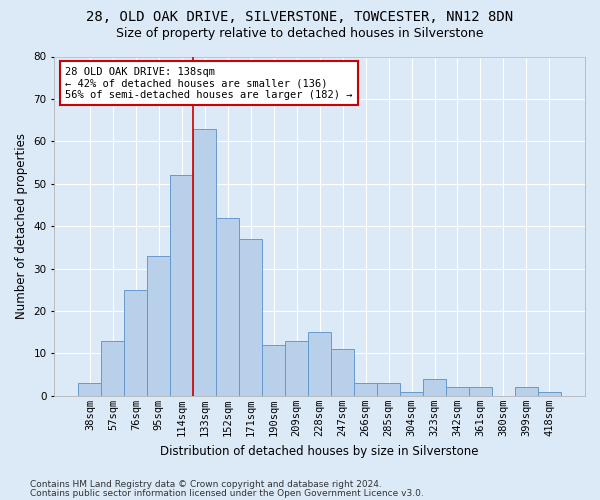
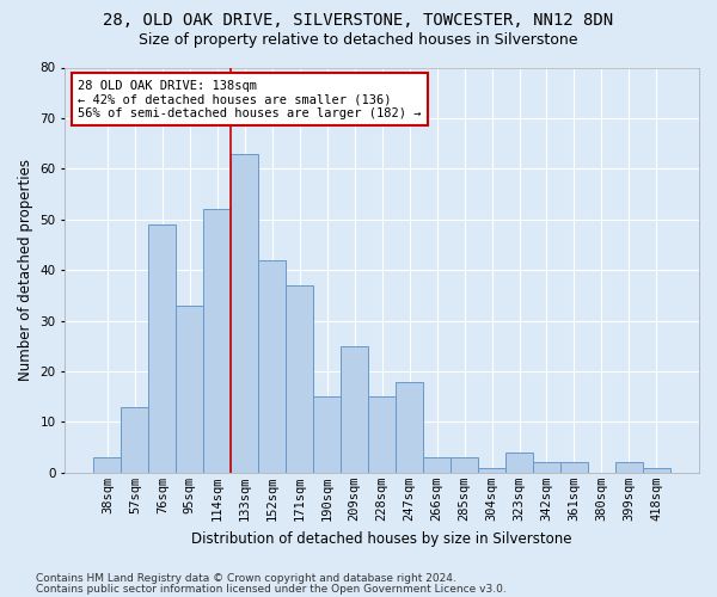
76sqm: 25 -> 49
190sqm: 12 -> 15
209sqm: 13 -> 25
247sqm: 11 -> 18
